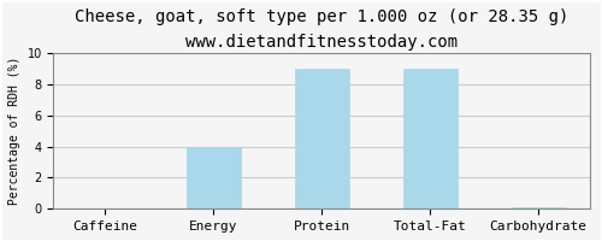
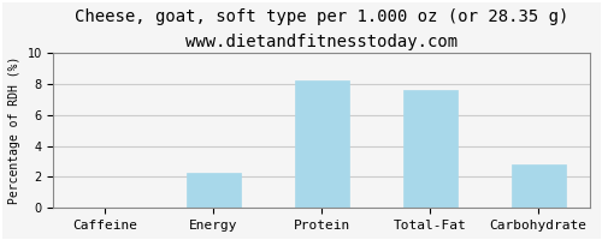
Energy: 4.0 -> 2.3
Protein: 9.0 -> 8.2
Total-Fat: 9.0 -> 7.6
Carbohydrate: 0.1 -> 2.8
